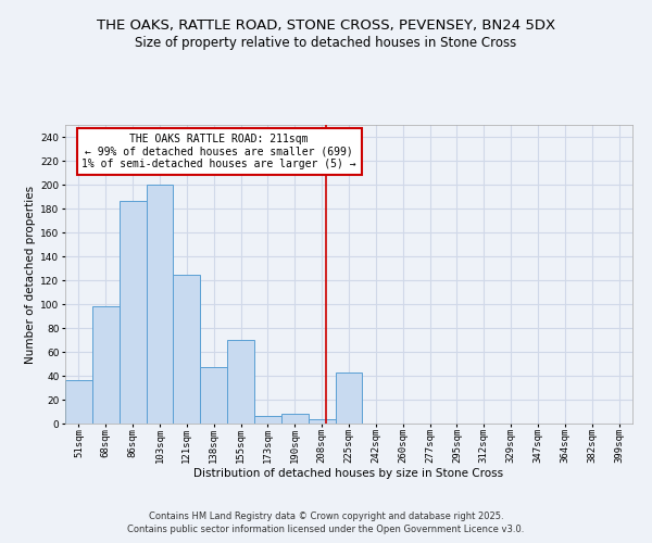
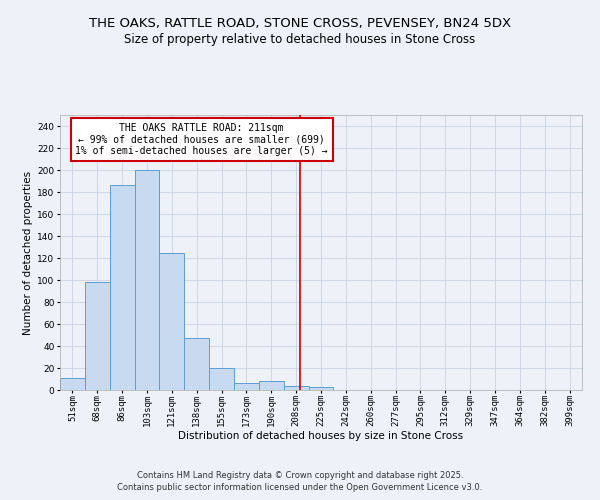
51sqm: 36 -> 11
155sqm: 70 -> 20
225sqm: 43 -> 3
